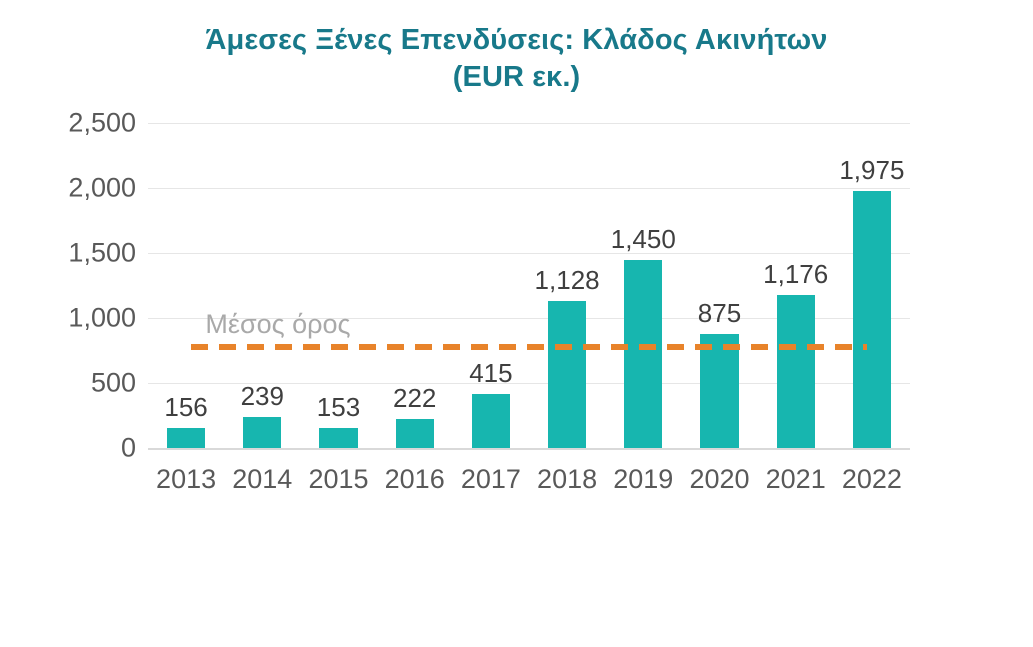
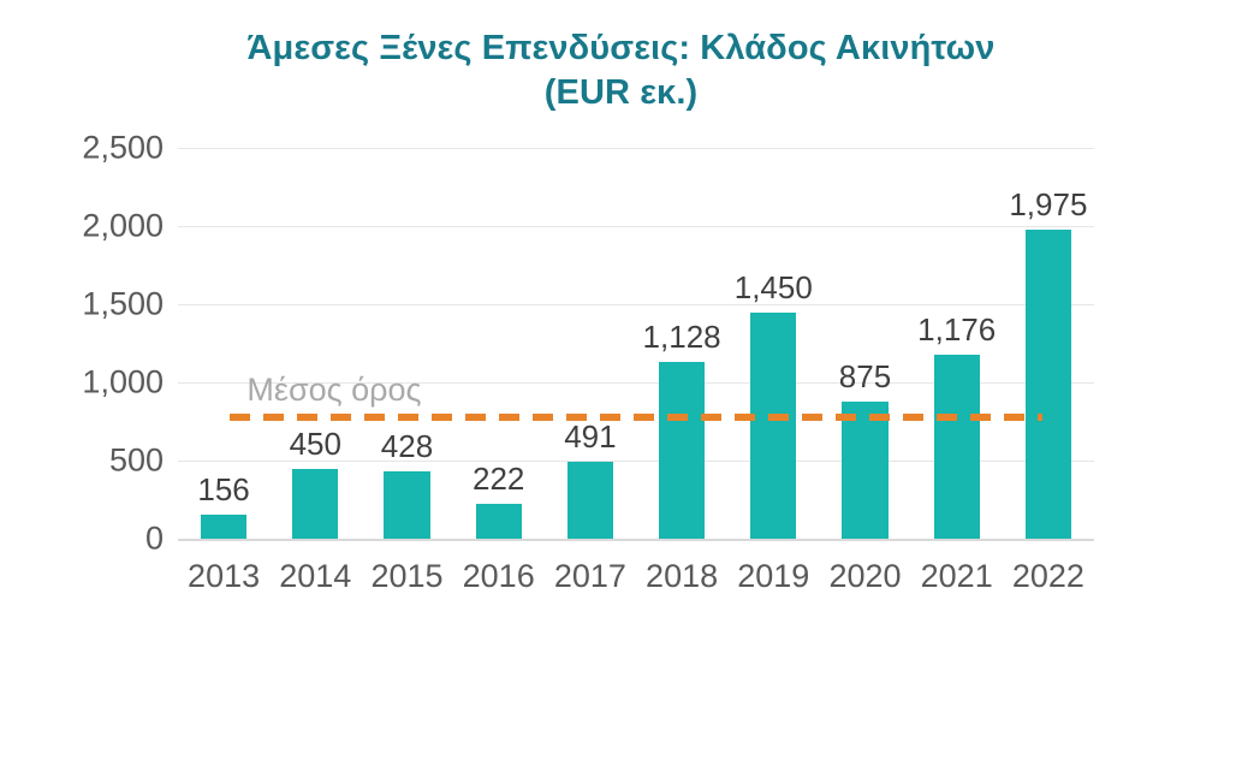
2014: 239 -> 450
2015: 153 -> 428
2017: 415 -> 491
